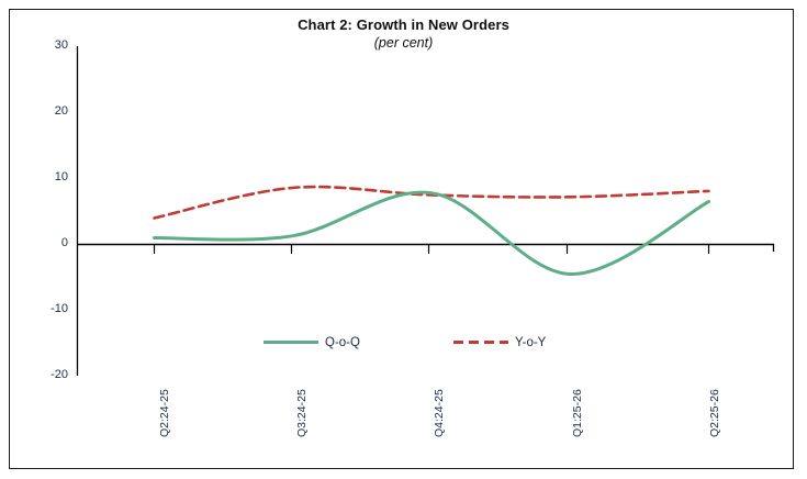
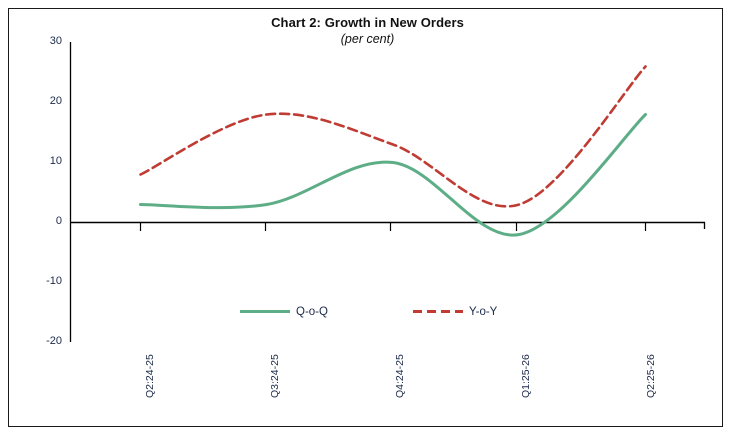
Q-o-Q/Q2:24-25: 1 -> 3
Y-o-Y/Q2:24-25: 4 -> 8
Q-o-Q/Q3:24-25: 1 -> 3
Y-o-Y/Q3:24-25: 9 -> 18
Q-o-Q/Q4:24-25: 8 -> 10
Y-o-Y/Q4:24-25: 8 -> 13
Q-o-Q/Q1:25-26: -4 -> -2
Y-o-Y/Q1:25-26: 7 -> 3
Q-o-Q/Q2:25-26: 6 -> 18
Y-o-Y/Q2:25-26: 8 -> 26
